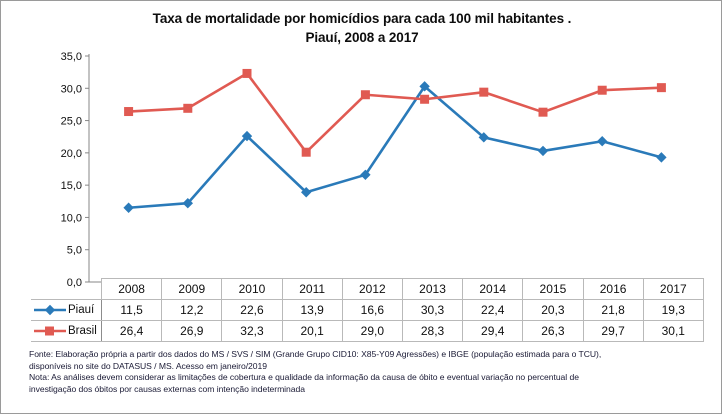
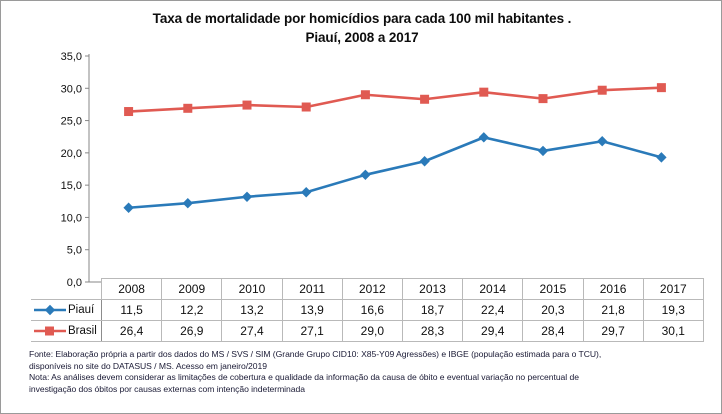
Piauí/2010: 22,6 -> 13,2
Brasil/2010: 32,3 -> 27,4
Brasil/2011: 20,1 -> 27,1
Piauí/2013: 30,3 -> 18,7
Brasil/2015: 26,3 -> 28,4
